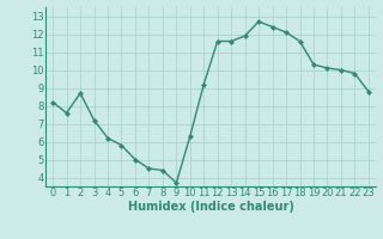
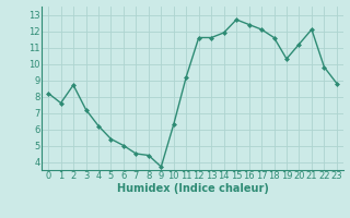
5: 5.8 -> 5.4
20: 10.1 -> 11.2
21: 10.0 -> 12.1
